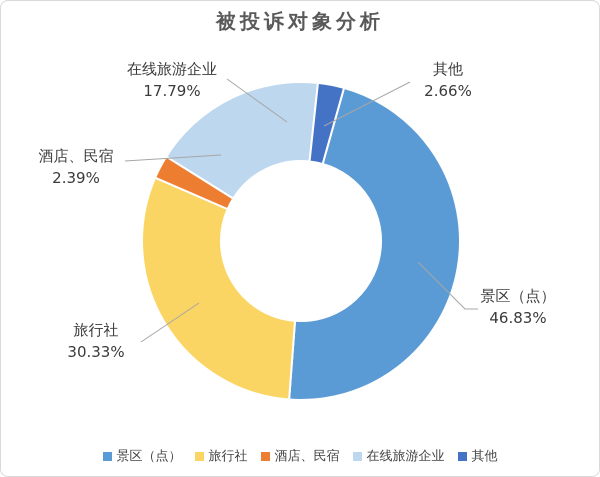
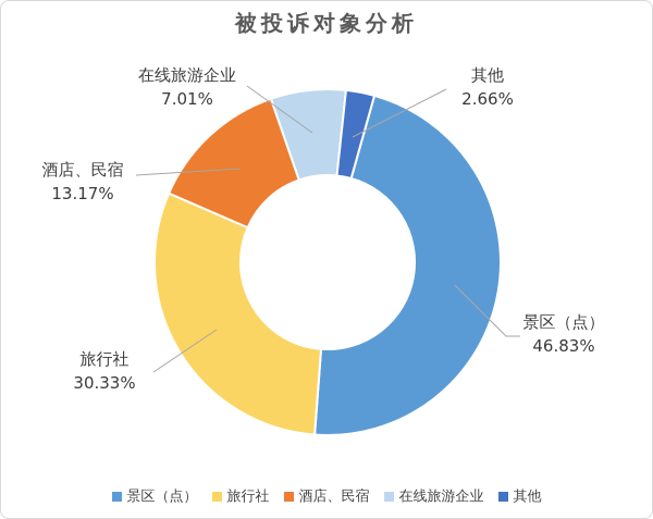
酒店、民宿: 2.39% -> 13.17%
在线旅游企业: 17.79% -> 7.01%
